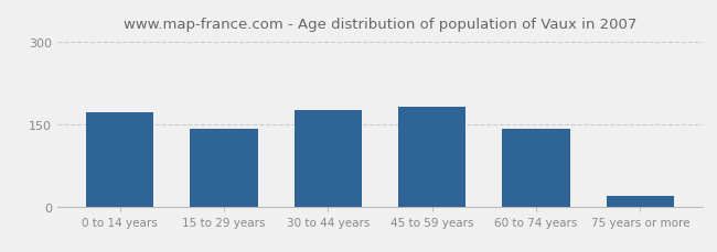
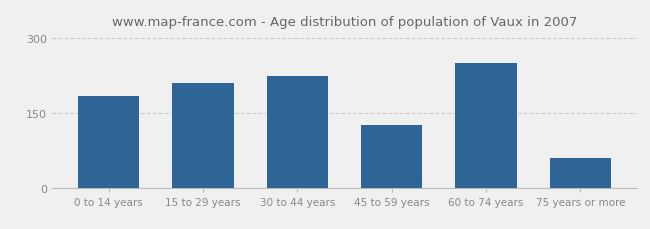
0 to 14 years: 172 -> 185
15 to 29 years: 143 -> 210
30 to 44 years: 177 -> 225
45 to 59 years: 183 -> 125
60 to 74 years: 142 -> 250
75 years or more: 20 -> 60
